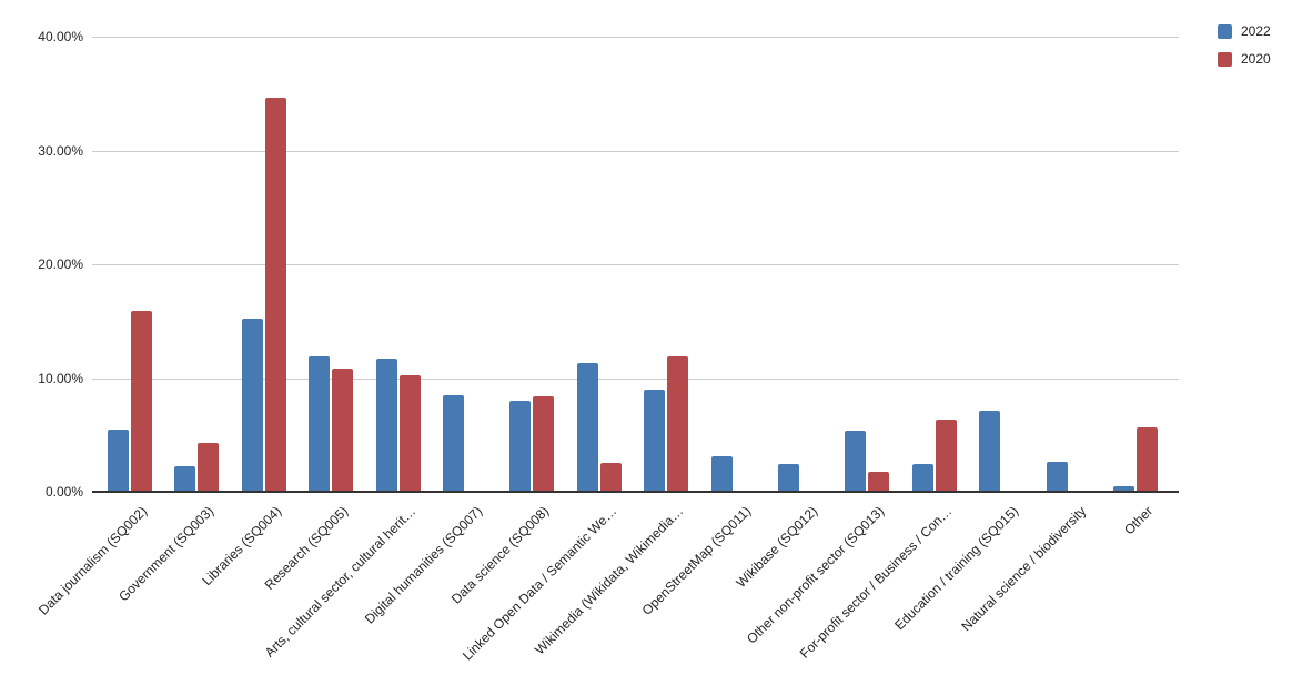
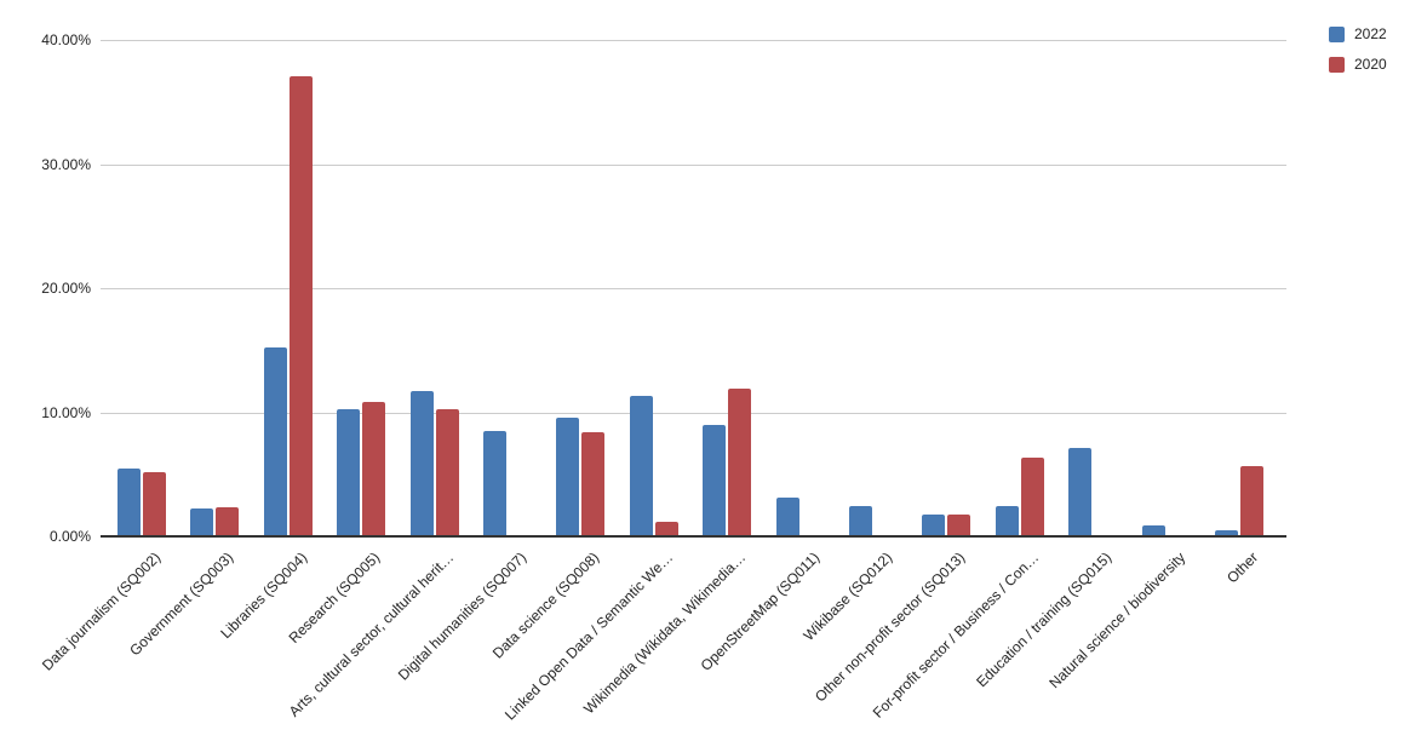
2020/Data journalism (SQ002): 15.8% -> 5.1%
2020/Government (SQ003): 4.2% -> 2.2%
2020/Libraries (SQ004): 34.5% -> 37.0%
2022/Research (SQ005): 11.8% -> 10.1%
2022/Data science (SQ008): 7.9% -> 9.5%
2020/Linked Open Data / Semantic We…: 2.4% -> 1.1%
2022/Other non-profit sector (SQ013): 5.3% -> 1.7%
2022/Natural science / biodiversity: 2.5% -> 0.8%
